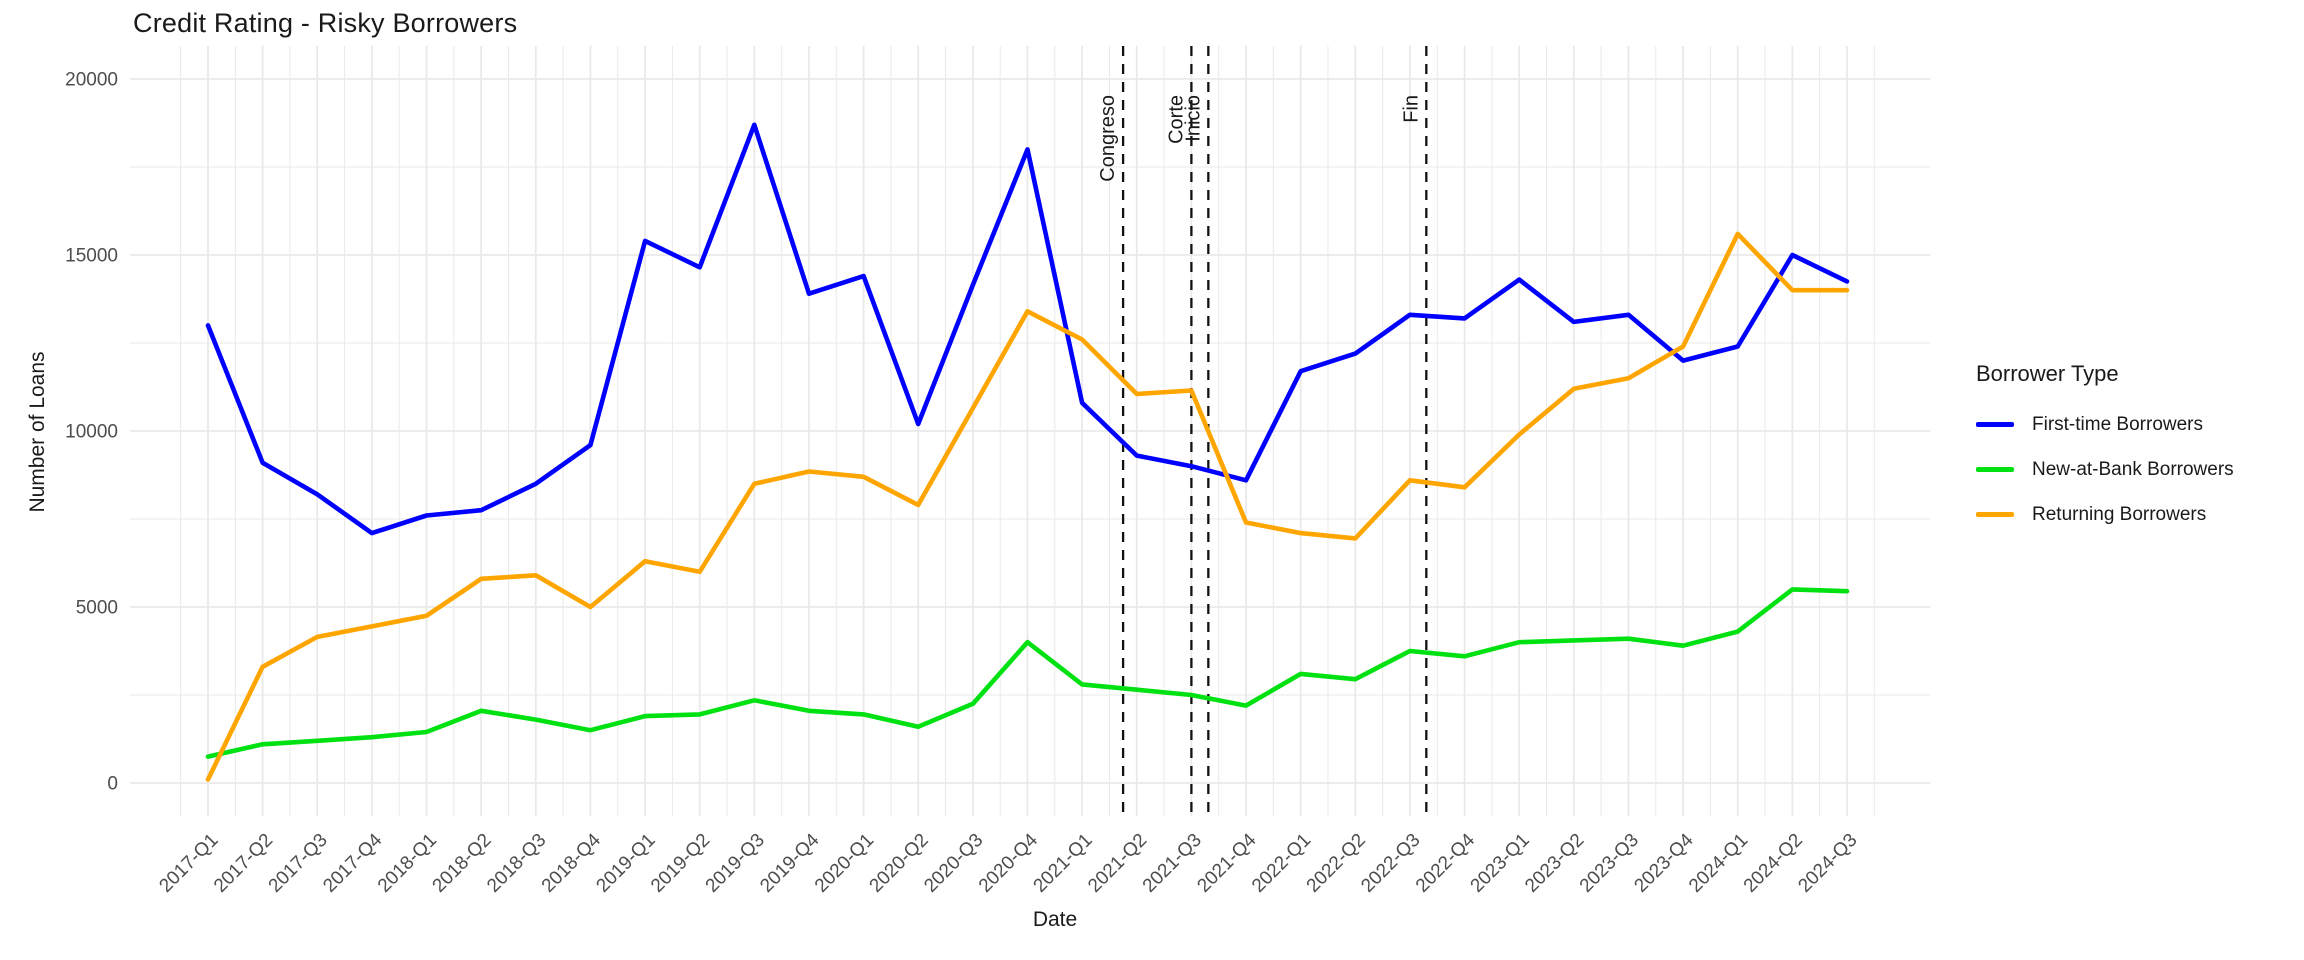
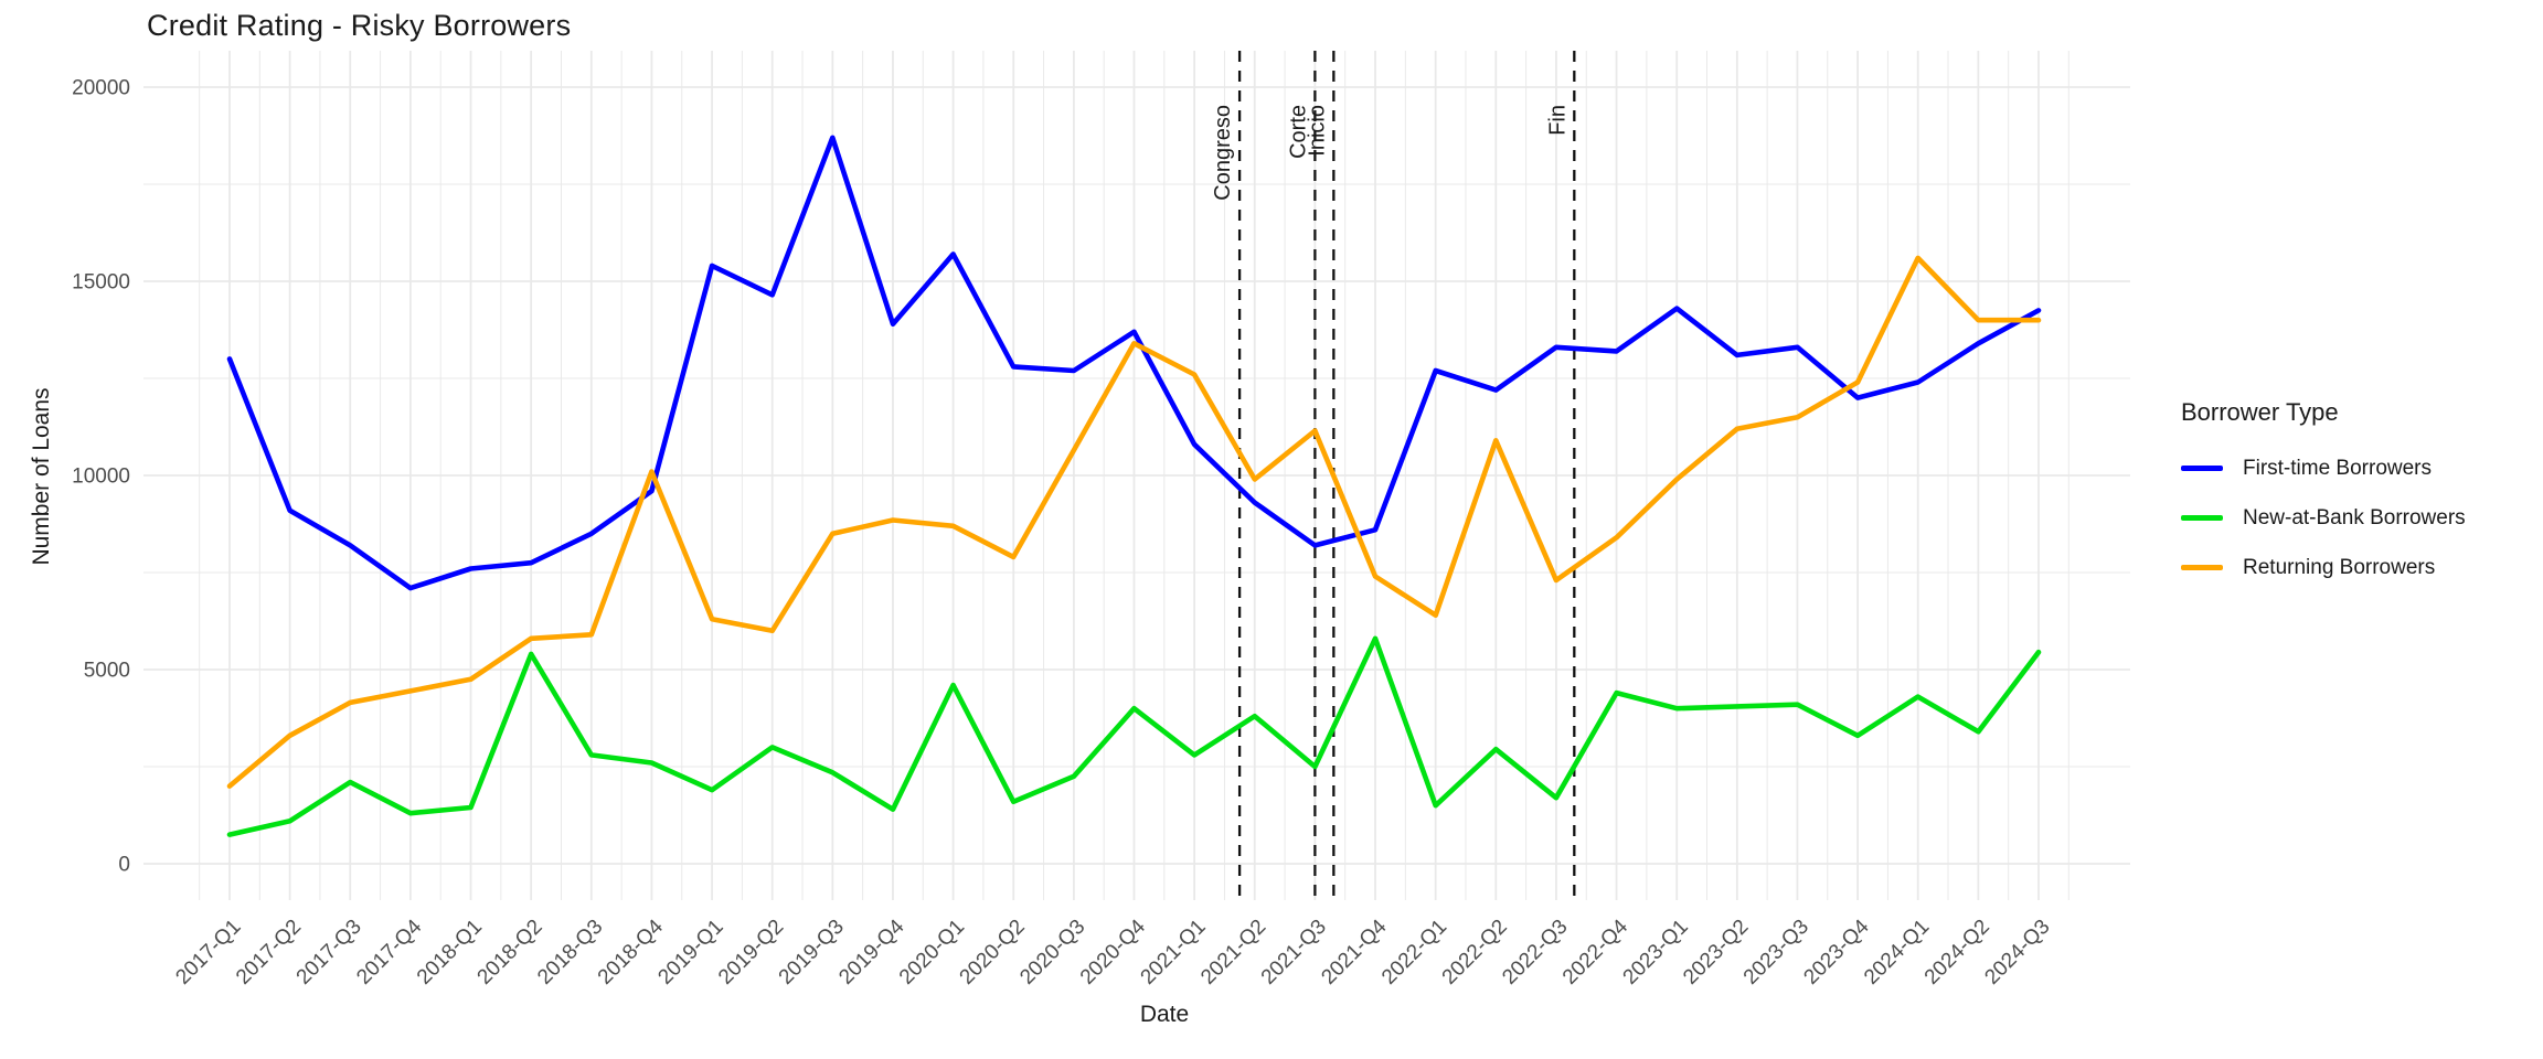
Returning Borrowers/2017-Q1: 100 -> 2000
New-at-Bank Borrowers/2017-Q3: 1200 -> 2100
New-at-Bank Borrowers/2018-Q2: 2000 -> 5400
New-at-Bank Borrowers/2018-Q3: 1800 -> 2800
New-at-Bank Borrowers/2018-Q4: 1500 -> 2600
Returning Borrowers/2018-Q4: 5000 -> 10100
New-at-Bank Borrowers/2019-Q2: 2000 -> 3000
New-at-Bank Borrowers/2019-Q4: 2000 -> 1400
First-time Borrowers/2020-Q1: 14400 -> 15700
New-at-Bank Borrowers/2020-Q1: 2000 -> 4600
First-time Borrowers/2020-Q2: 10200 -> 12800
First-time Borrowers/2020-Q3: 14200 -> 12700
First-time Borrowers/2020-Q4: 18000 -> 13700
New-at-Bank Borrowers/2021-Q2: 2600 -> 3800
Returning Borrowers/2021-Q2: 11000 -> 9900
First-time Borrowers/2021-Q3: 9000 -> 8200
New-at-Bank Borrowers/2021-Q4: 2200 -> 5800
First-time Borrowers/2022-Q1: 11700 -> 12700
New-at-Bank Borrowers/2022-Q1: 3100 -> 1500
Returning Borrowers/2022-Q1: 7100 -> 6400
Returning Borrowers/2022-Q2: 7000 -> 10900
New-at-Bank Borrowers/2022-Q3: 3800 -> 1700
Returning Borrowers/2022-Q3: 8600 -> 7300
New-at-Bank Borrowers/2022-Q4: 3600 -> 4400
New-at-Bank Borrowers/2023-Q4: 3900 -> 3300
First-time Borrowers/2024-Q2: 15000 -> 13400
New-at-Bank Borrowers/2024-Q2: 5500 -> 3400
